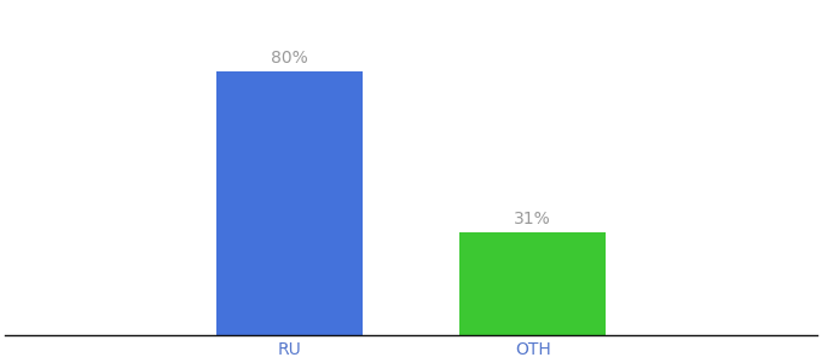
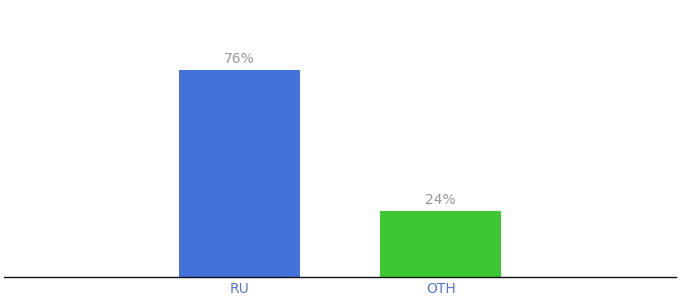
RU: 80% -> 76%
OTH: 31% -> 24%
